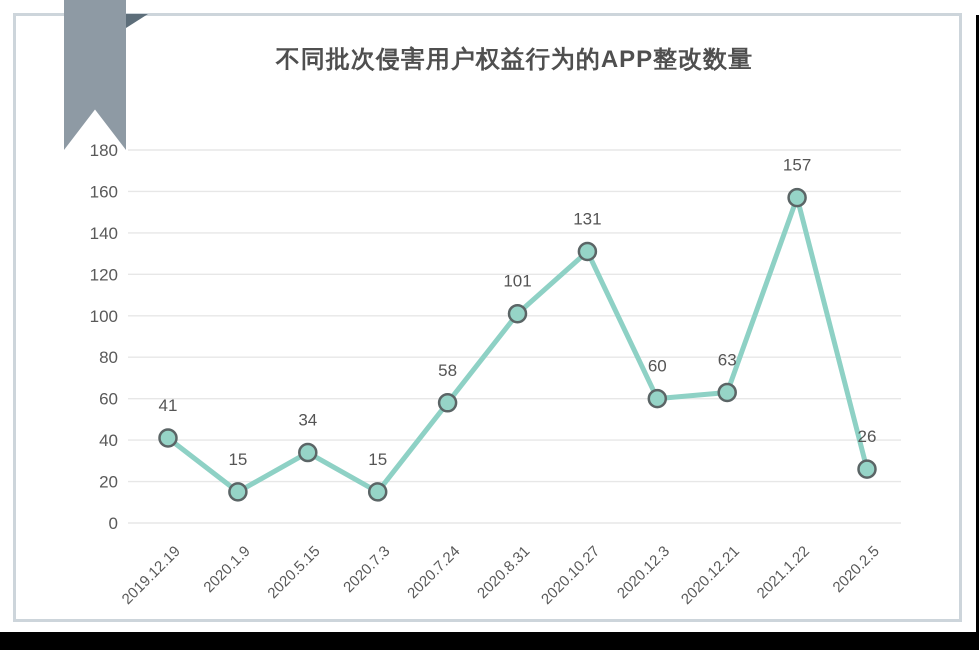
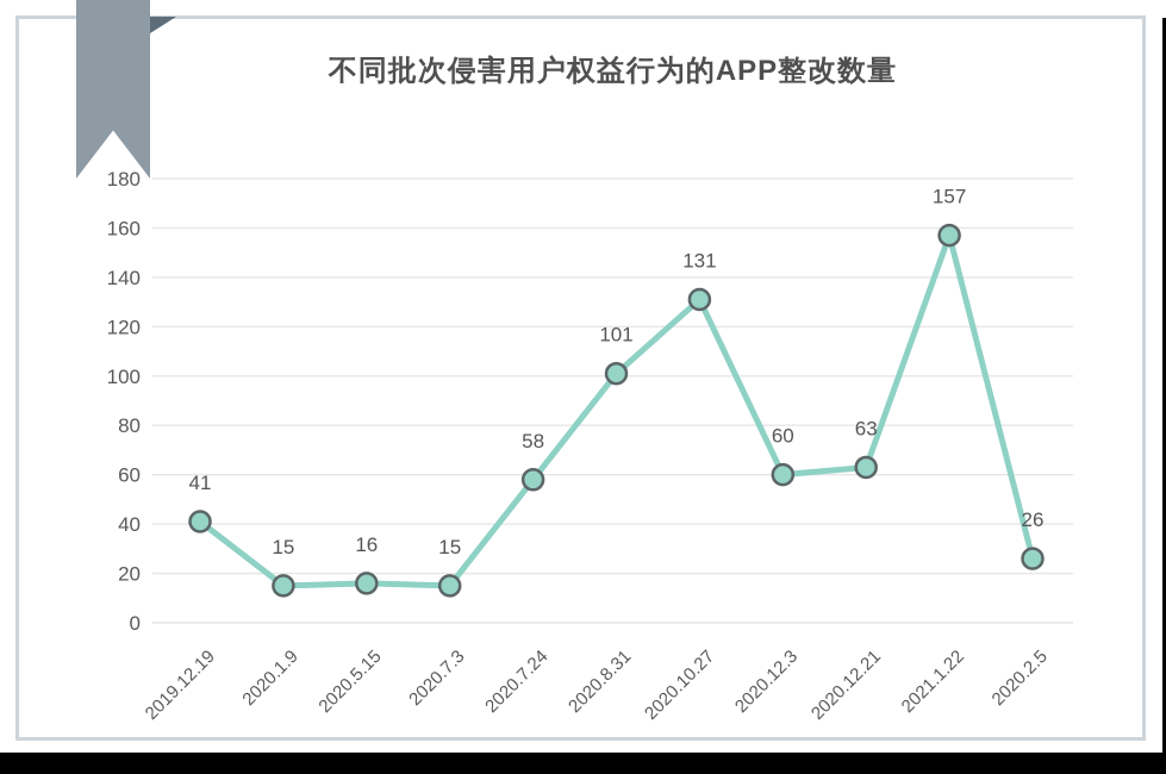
2020.5.15: 34 -> 16
